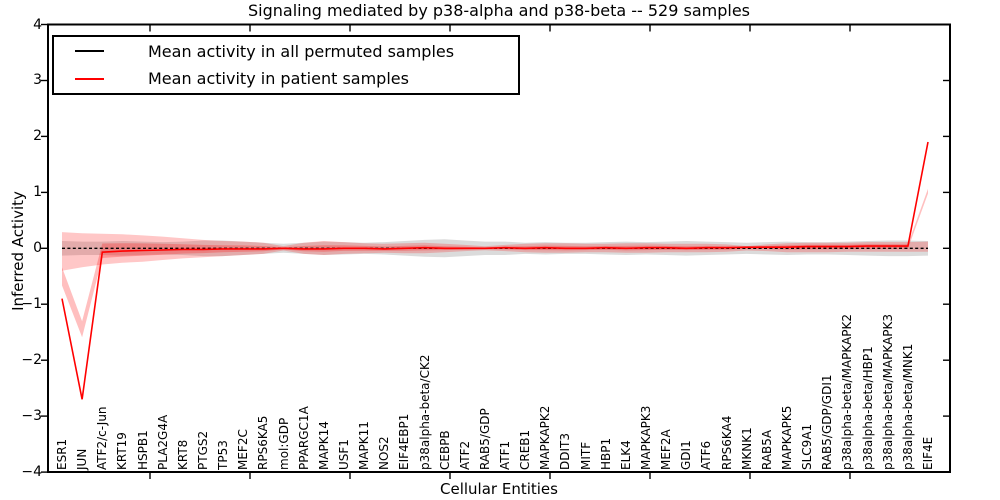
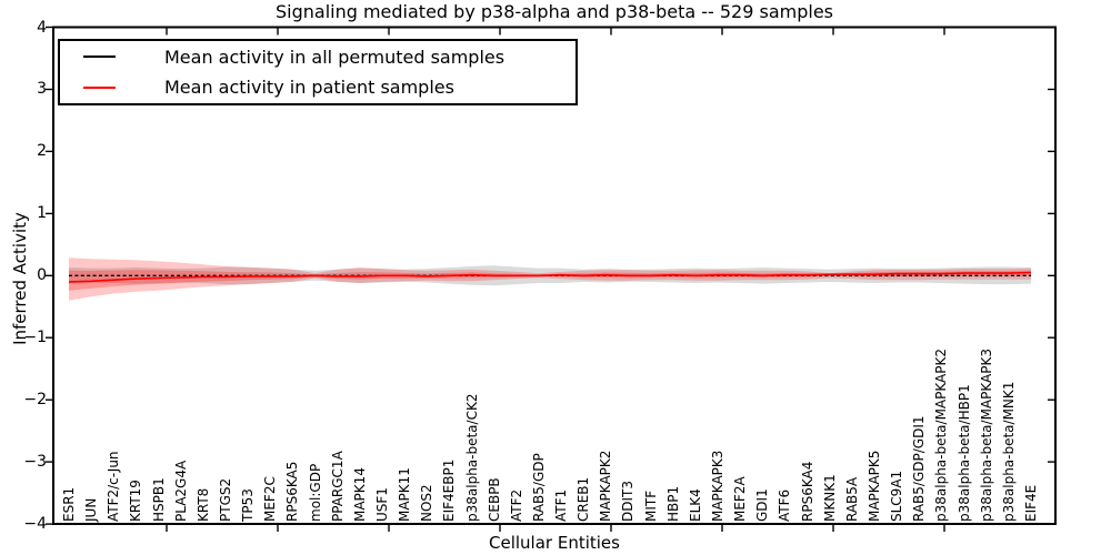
Mean activity in patient samples/ESR1: -0.9 -> -0.1
Mean activity in patient samples/JUN: -2.7 -> -0.1
Mean activity in patient samples/EIF4E: 1.9 -> 0.1
